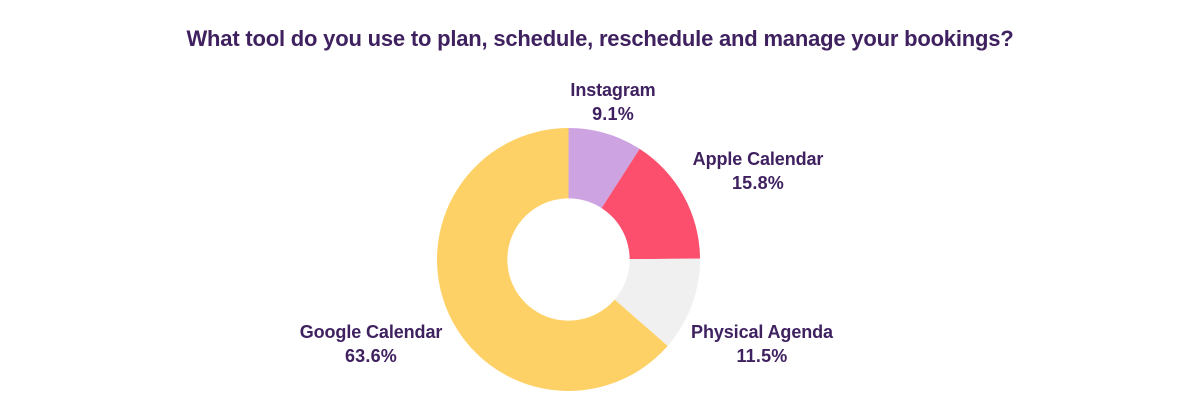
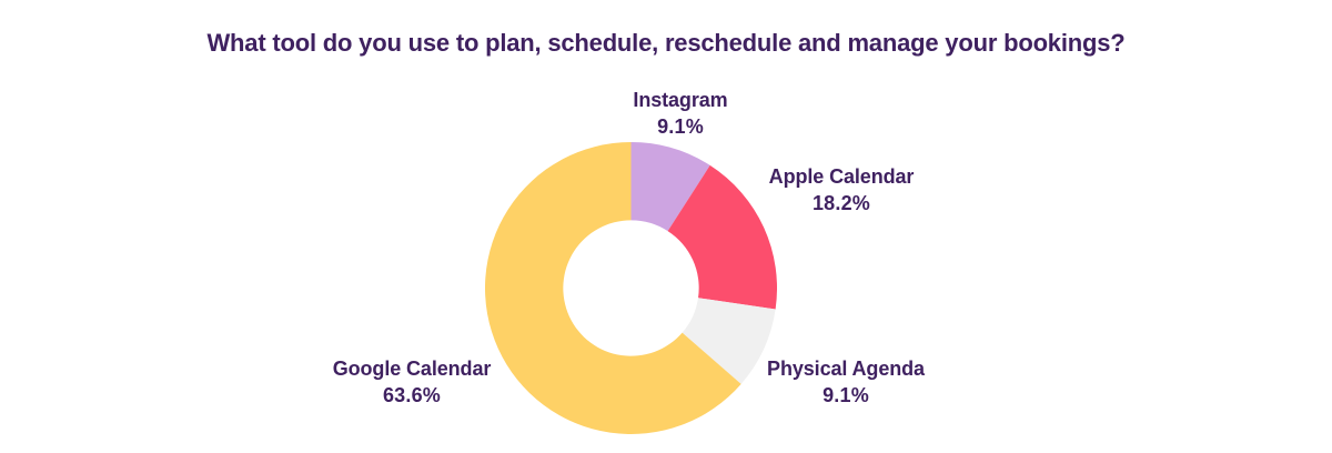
Apple Calendar: 15.8% -> 18.2%
Physical Agenda: 11.5% -> 9.1%
